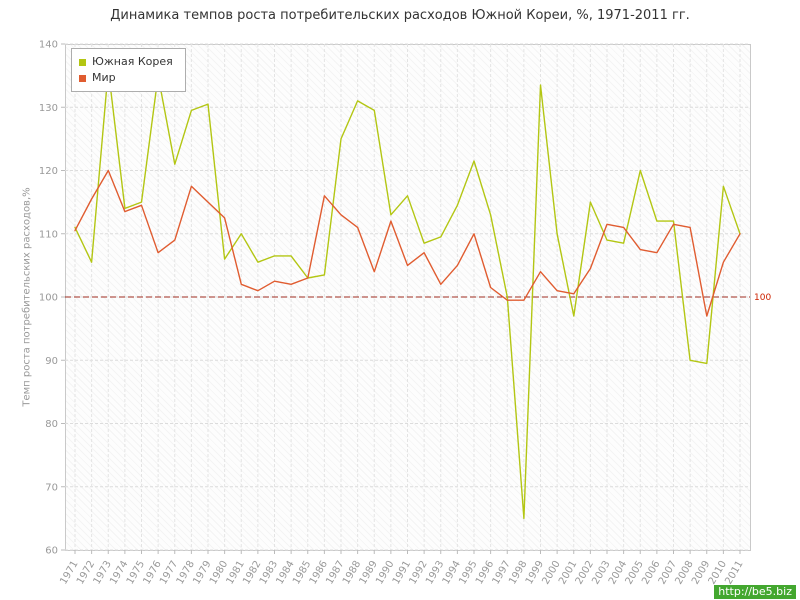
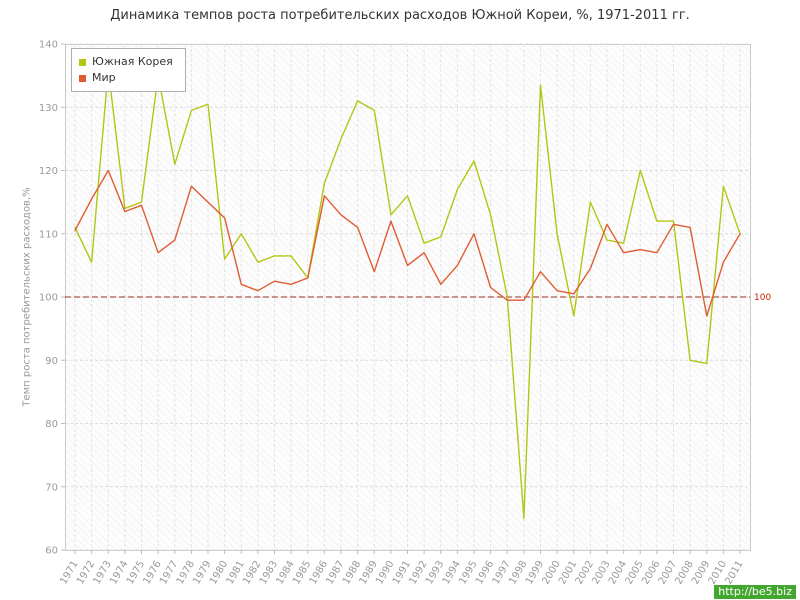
Южная Корея/1986: 104 -> 118
Южная Корея/1994: 114 -> 117
Мир/2004: 111 -> 107
